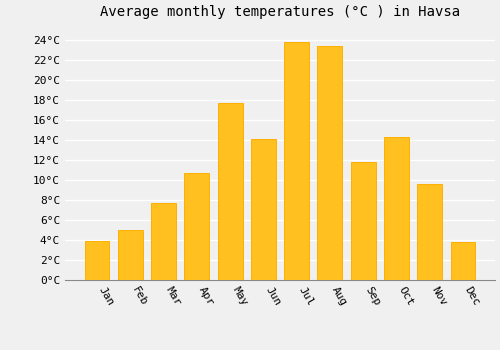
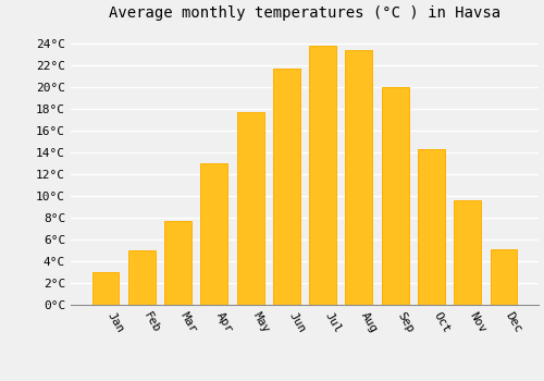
Jan: 3.9°C -> 3.0°C
Apr: 10.7°C -> 13.0°C
Jun: 14.1°C -> 21.7°C
Sep: 11.8°C -> 20.0°C
Dec: 3.8°C -> 5.1°C
